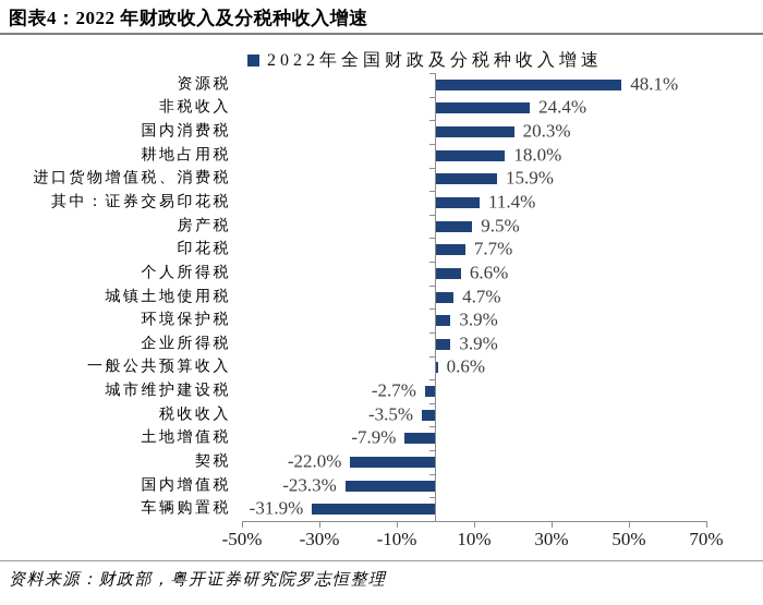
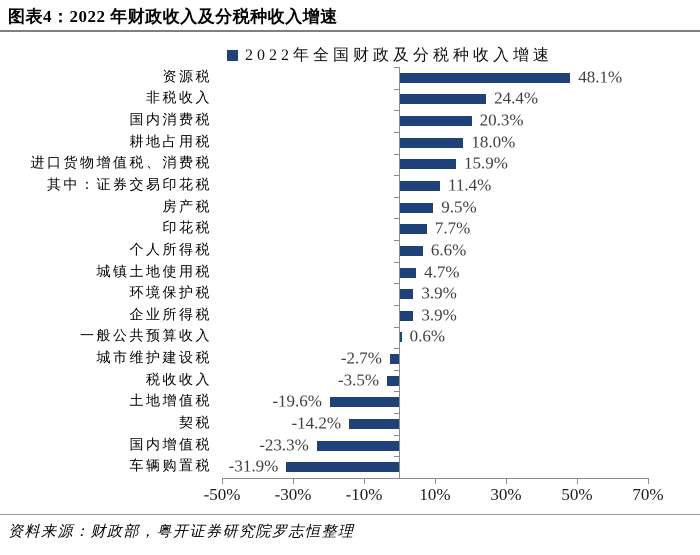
土地增值税: -7.9% -> -19.6%
契税: -22.0% -> -14.2%
